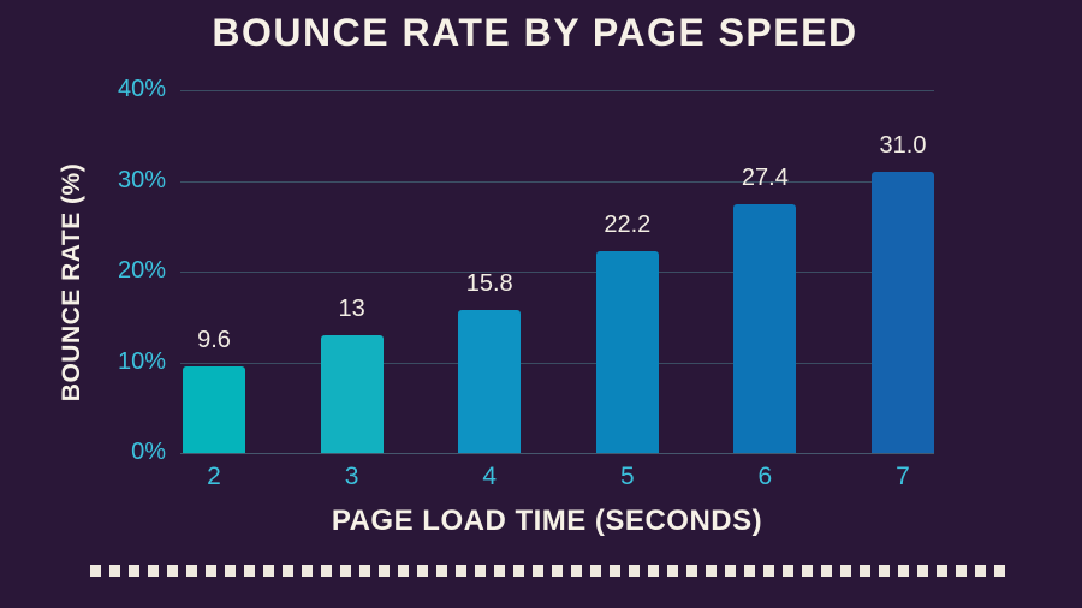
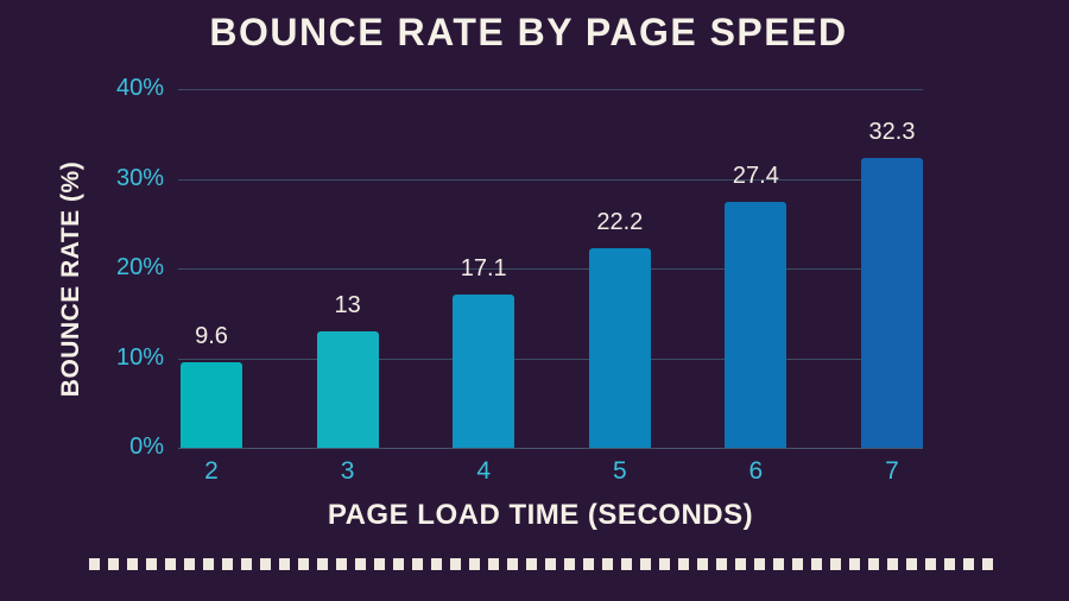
4: 15.8 -> 17.1
7: 31.0 -> 32.3
